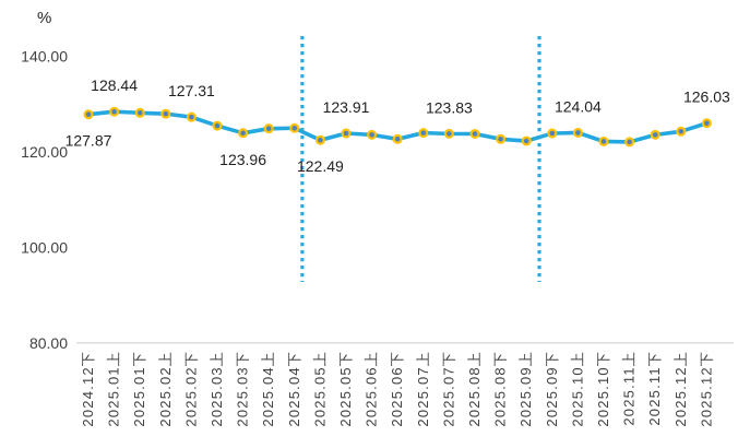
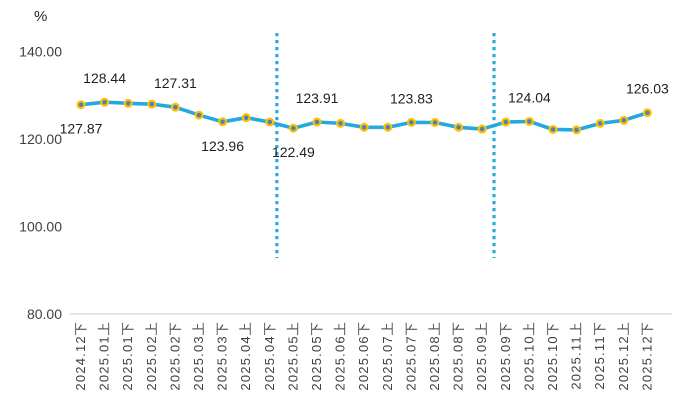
2025.04下: 125 -> 124
2025.07上: 124 -> 123
